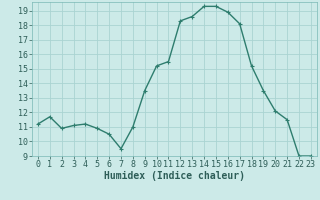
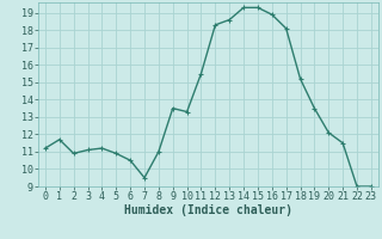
10: 15.2 -> 13.3
